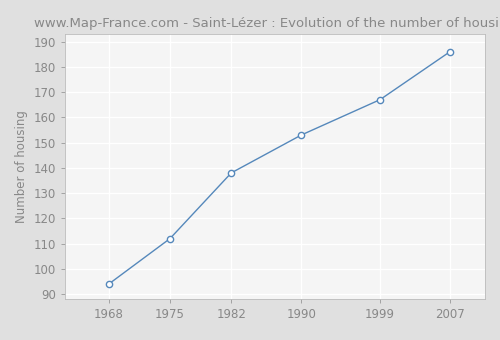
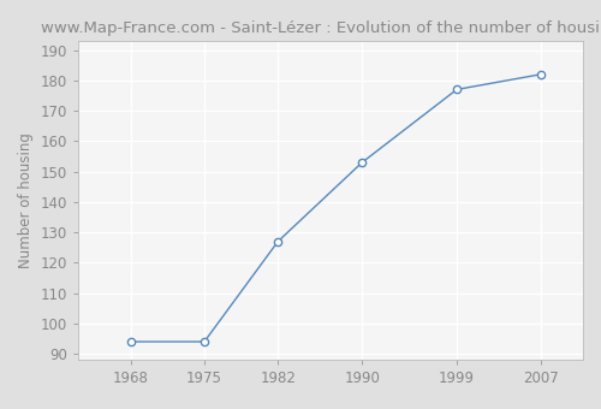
1975: 112 -> 94
1982: 138 -> 127
1999: 167 -> 177
2007: 186 -> 182
